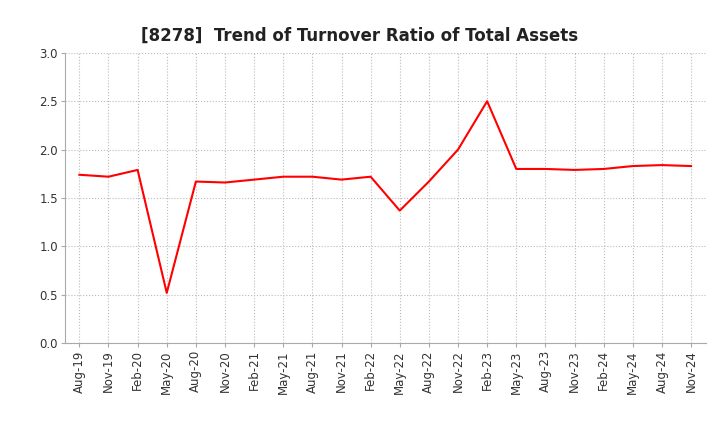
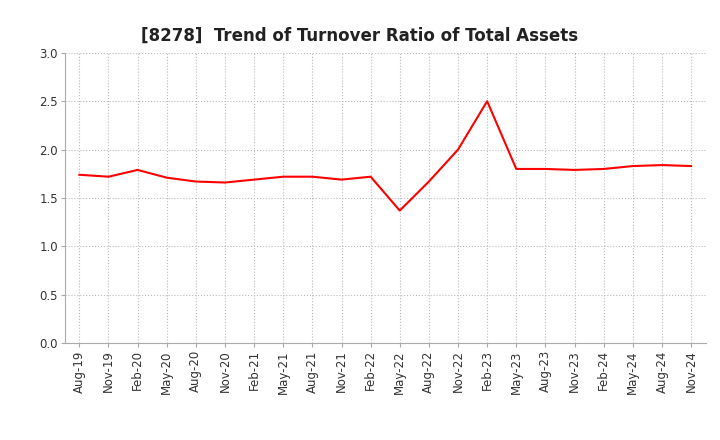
May-20: 0.52 -> 1.71
